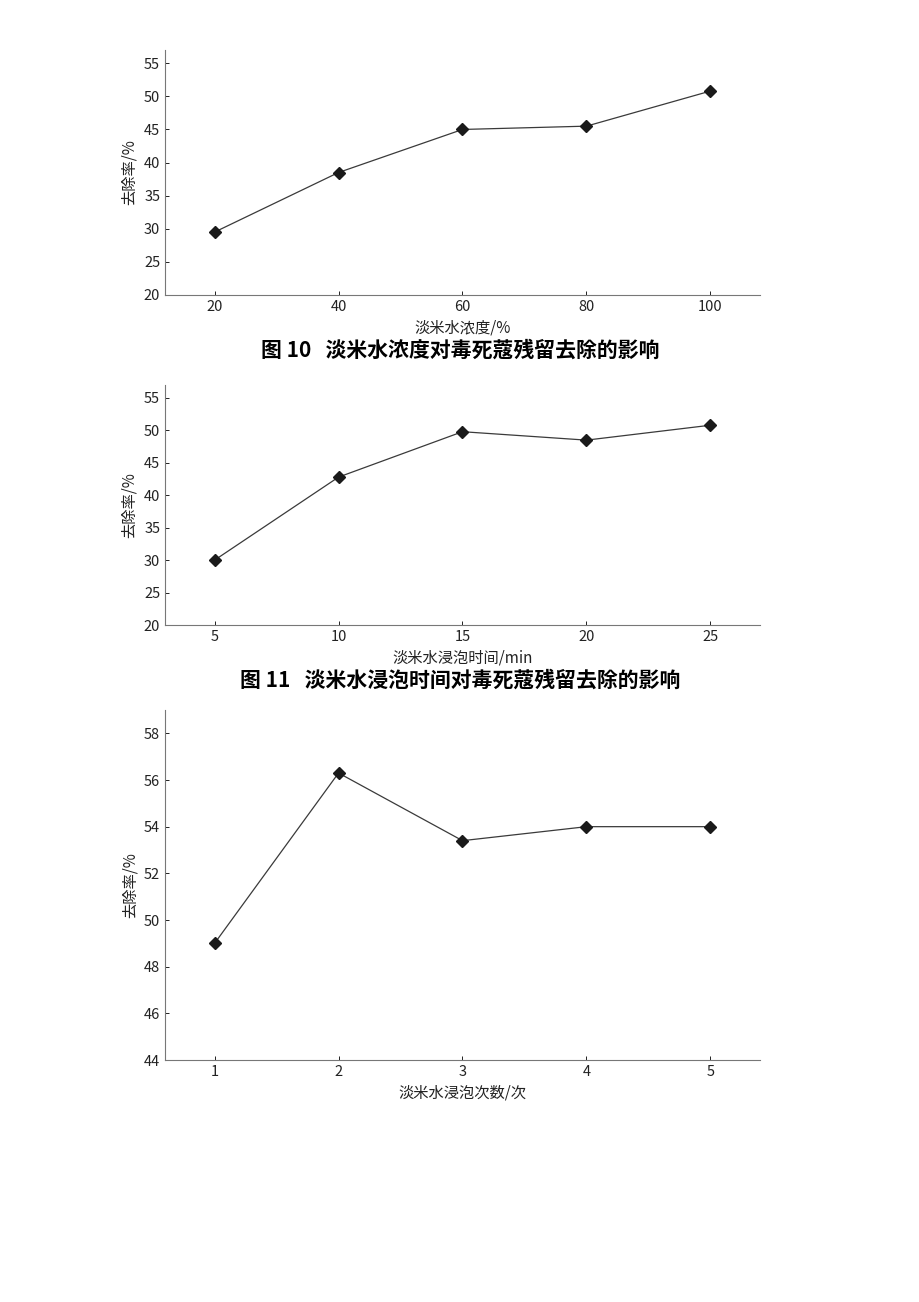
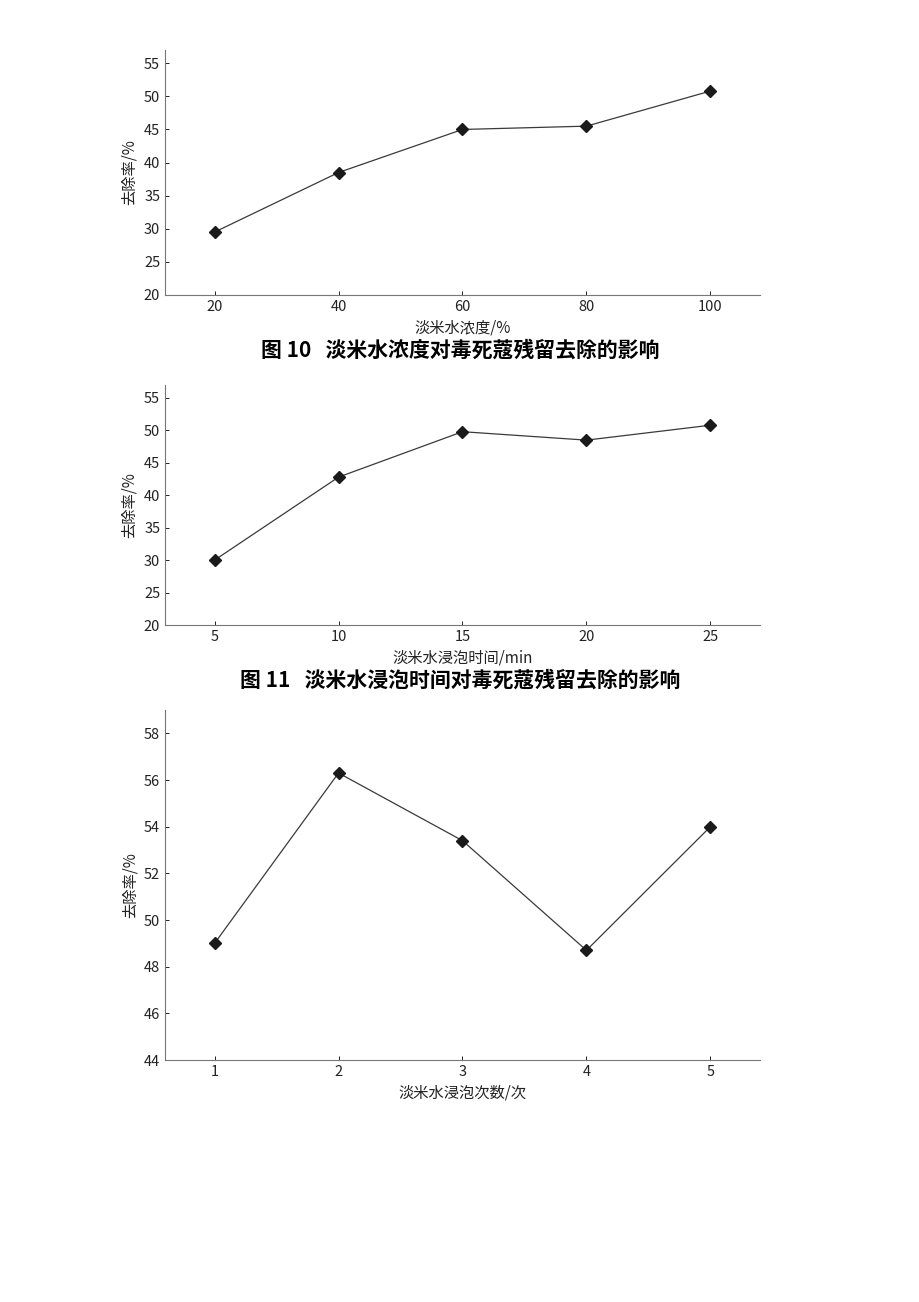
4: 54.0 -> 48.7
